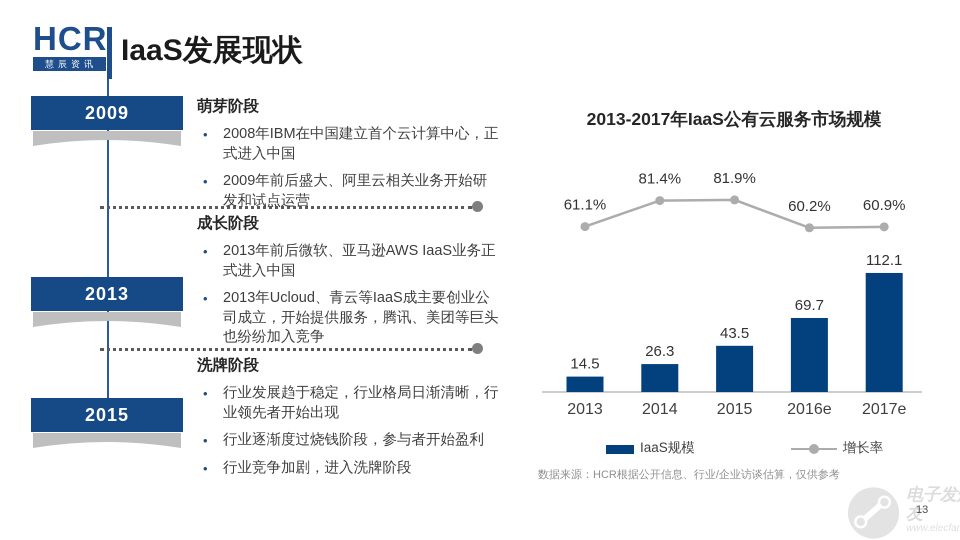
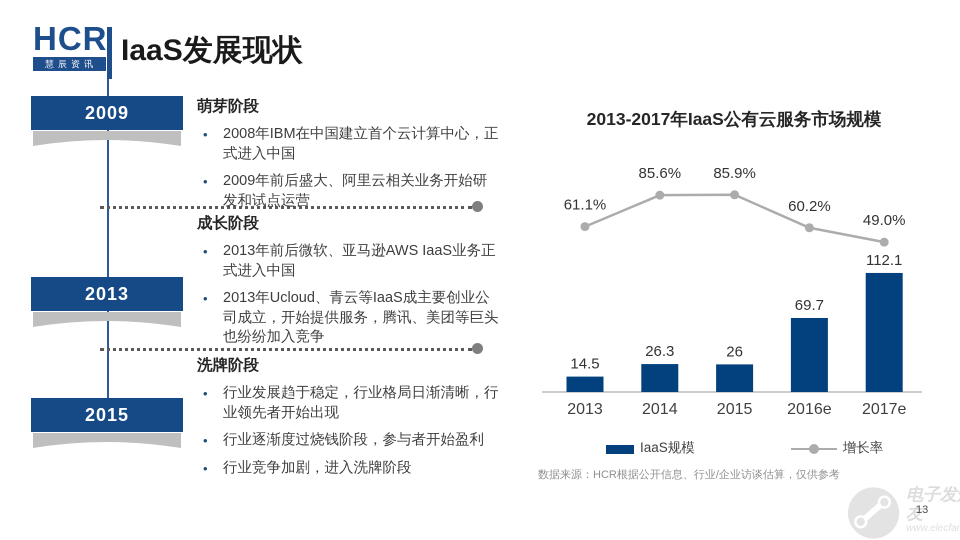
增长率/2014: 81.4% -> 85.6%
IaaS规模/2015: 43.5 -> 26
增长率/2015: 81.9% -> 85.9%
增长率/2017e: 60.9% -> 49.0%
